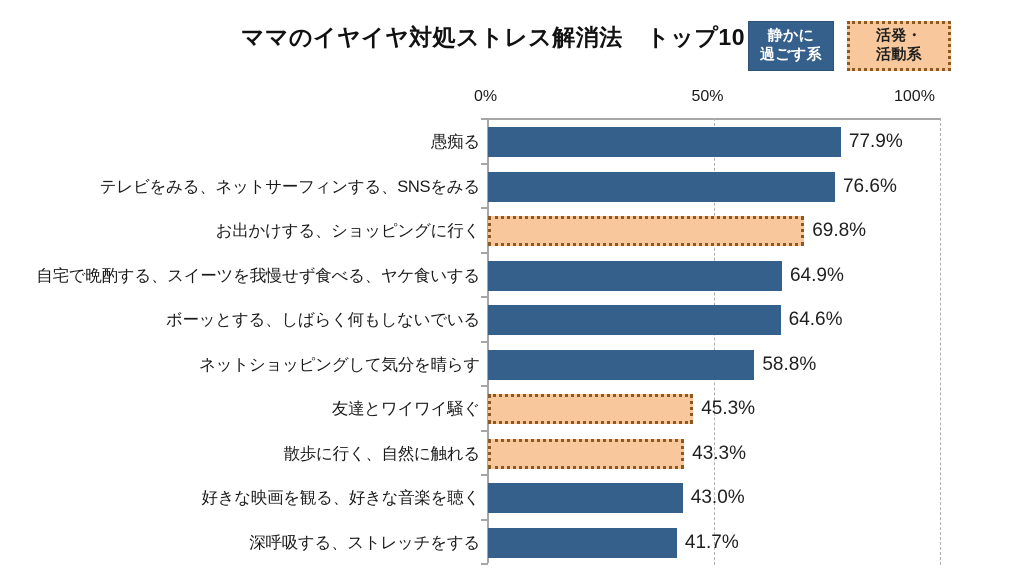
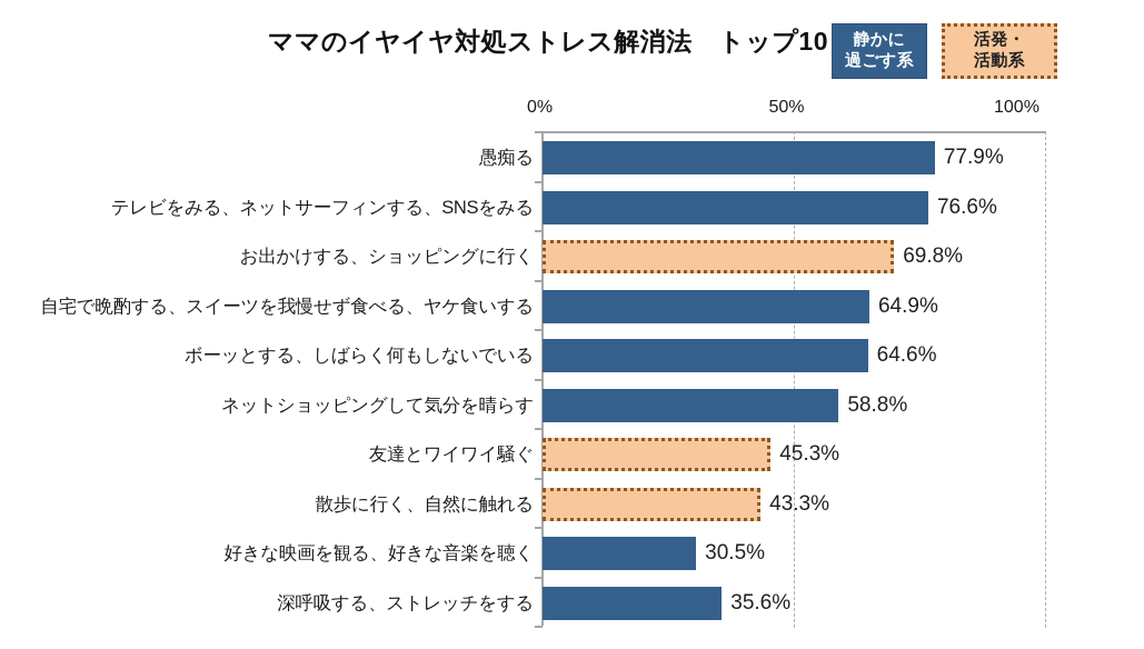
好きな映画を観る、好きな音楽を聴く: 43.0% -> 30.5%
深呼吸する、ストレッチをする: 41.7% -> 35.6%
